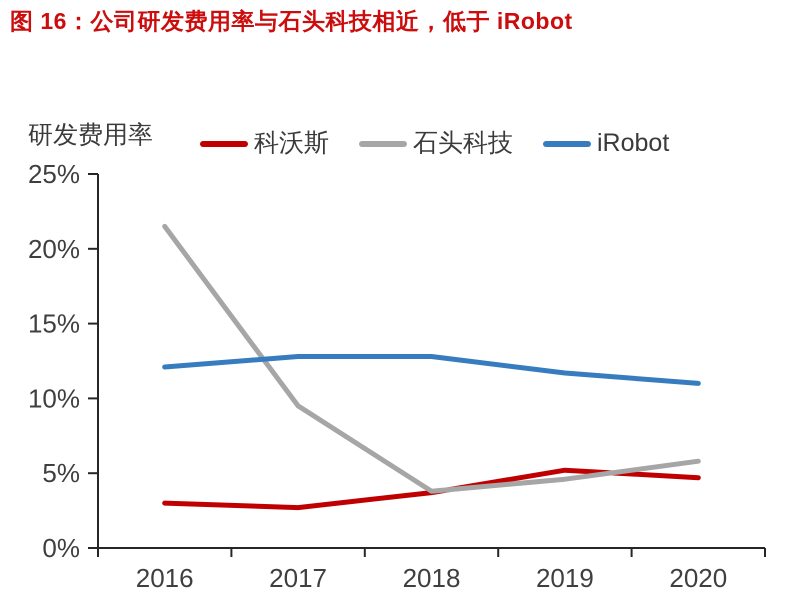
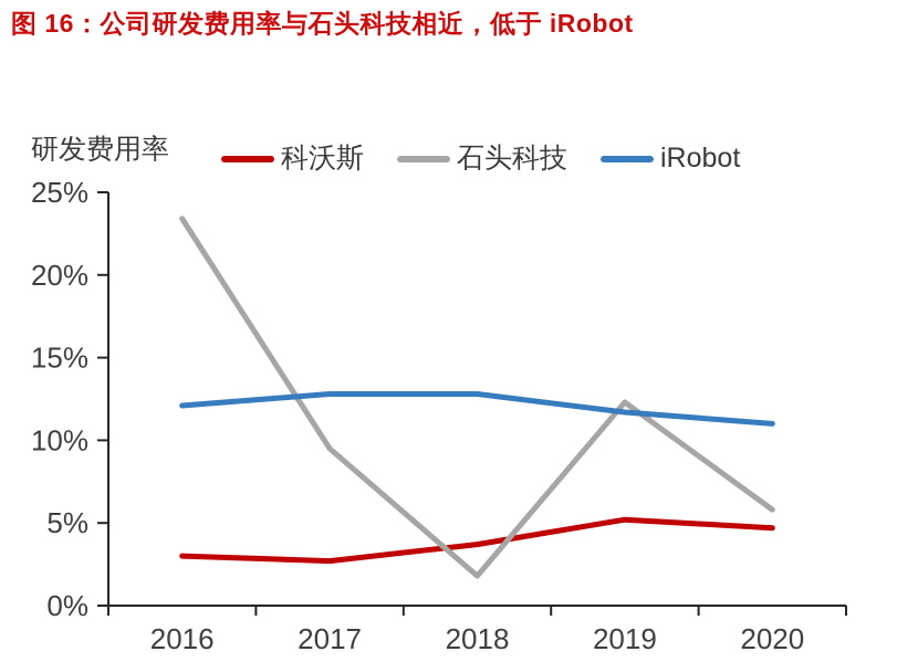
石头科技/2016: 21.5% -> 23.4%
石头科技/2018: 3.8% -> 1.8%
石头科技/2019: 4.6% -> 12.3%
